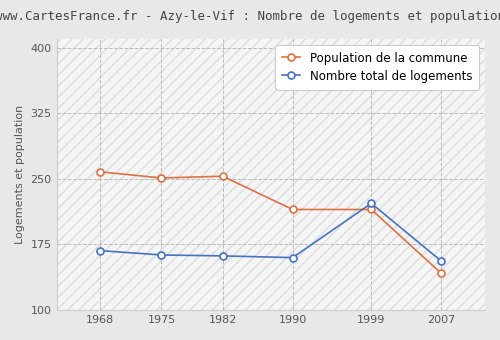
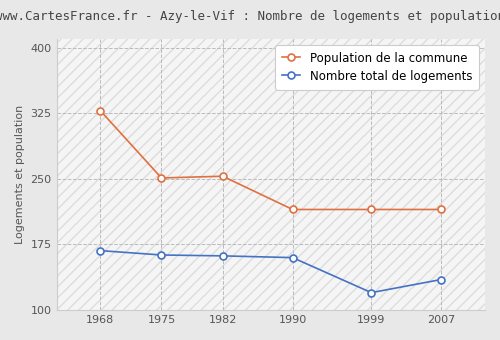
Population de la commune/1968: 258 -> 328
Nombre total de logements/1999: 222 -> 120
Nombre total de logements/2007: 156 -> 135
Population de la commune/2007: 142 -> 215
